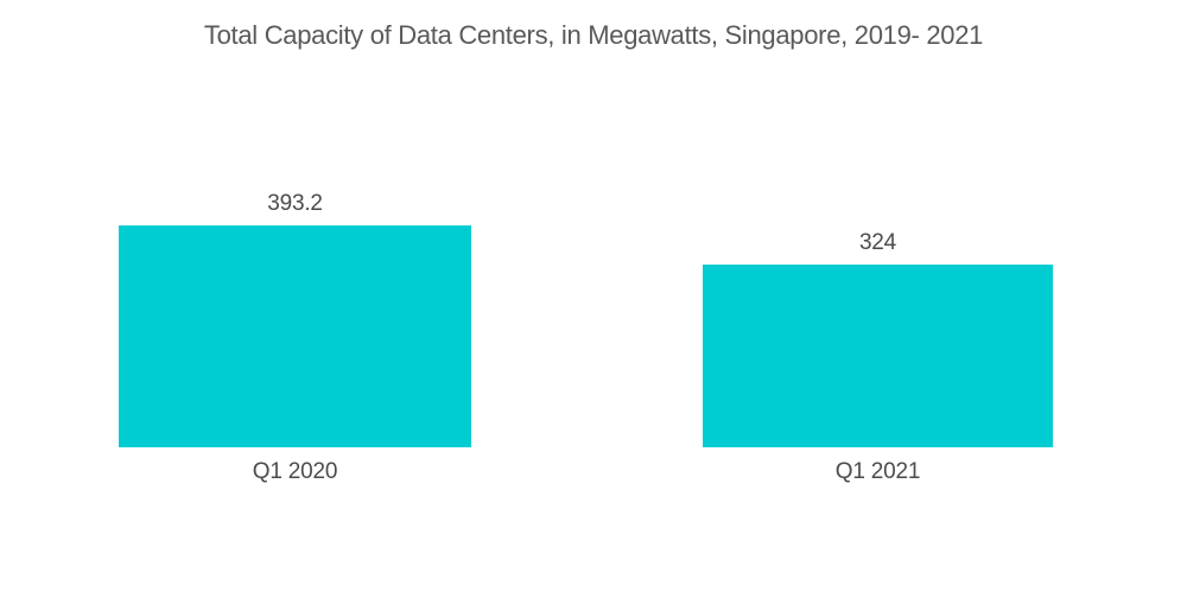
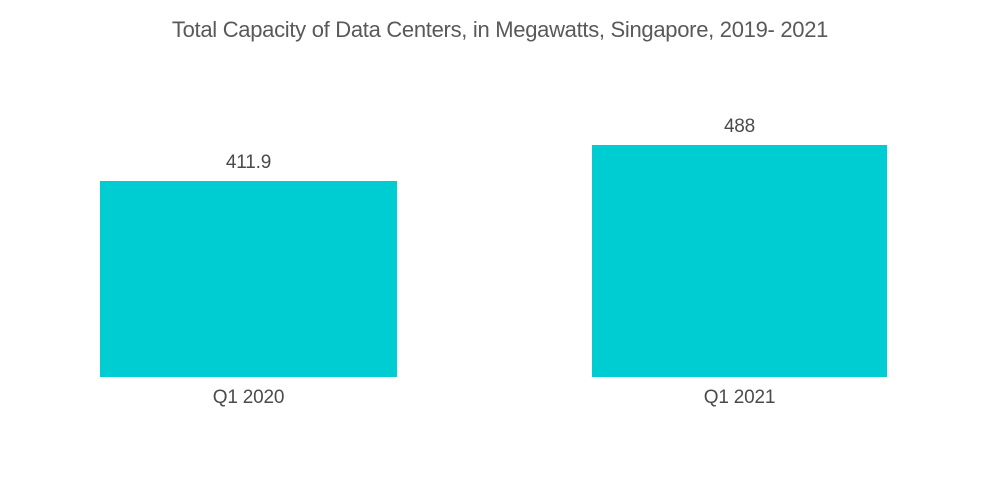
Q1 2020: 393.2 -> 411.9
Q1 2021: 324 -> 488
